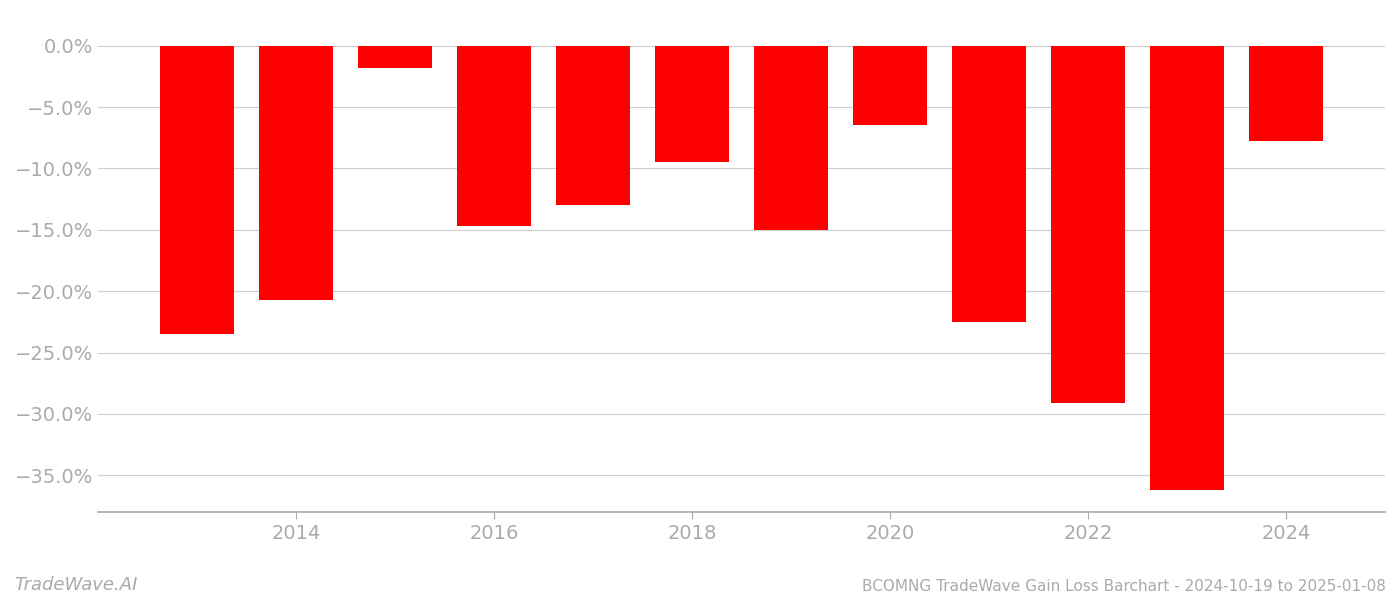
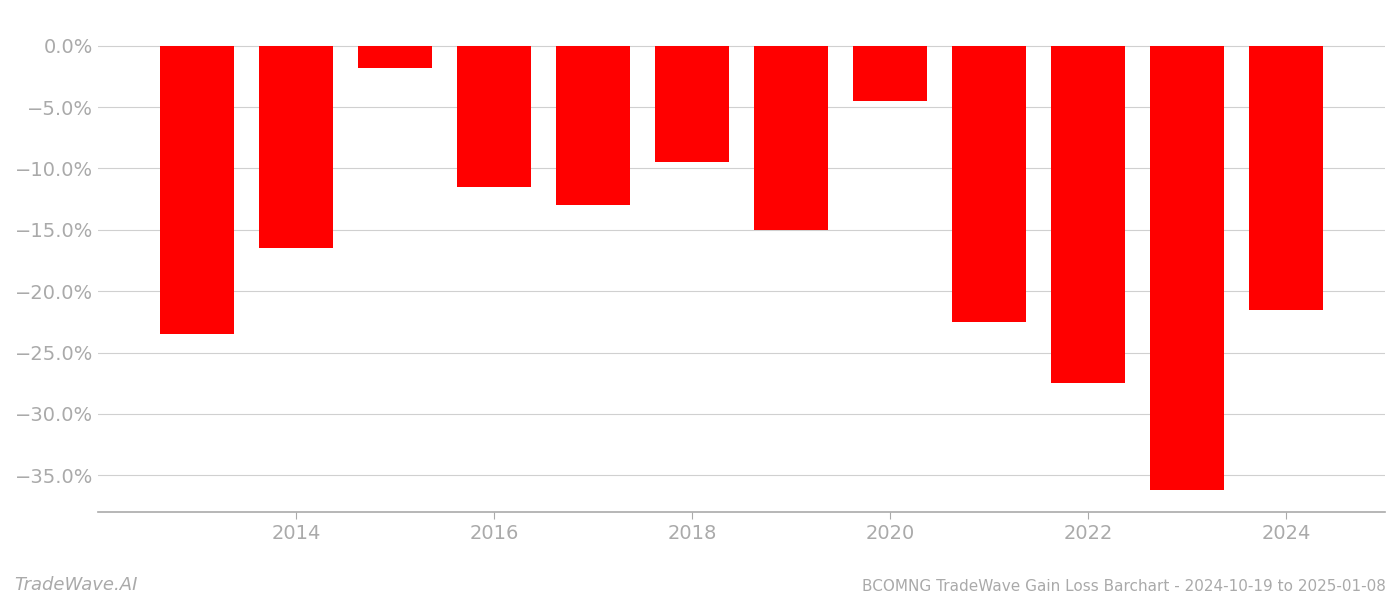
2014: -20.7% -> -16.5%
2016: -14.7% -> -11.5%
2020: -6.5% -> -4.5%
2022: -29.1% -> -27.5%
2024: -7.8% -> -21.5%
